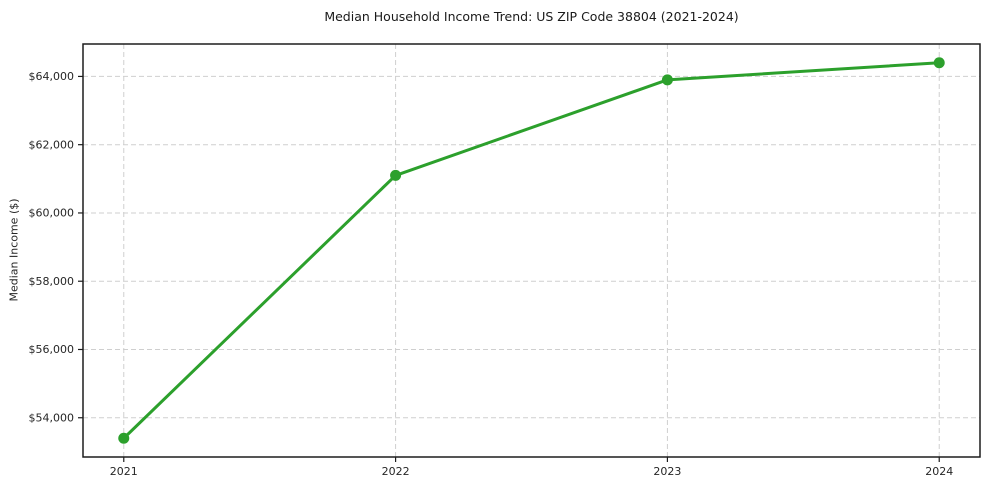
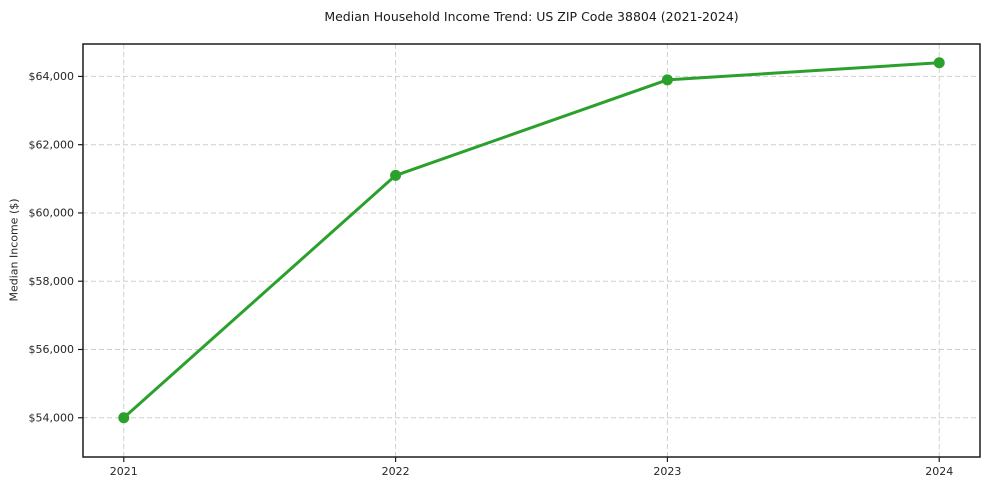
2021: $53400 -> $54000
